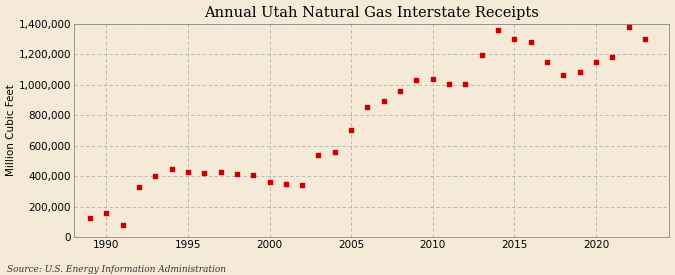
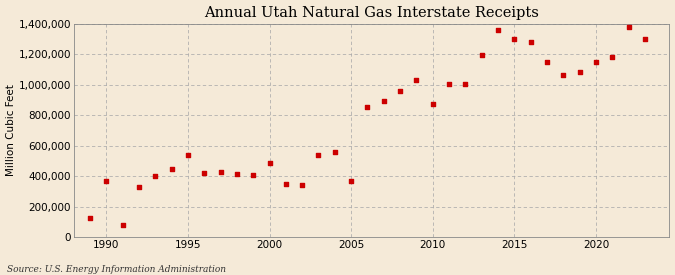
1990: 160,000 -> 370,000
1995: 430,000 -> 540,000
2000: 360,000 -> 490,000
2005: 700,000 -> 370,000
2010: 1,040,000 -> 870,000
